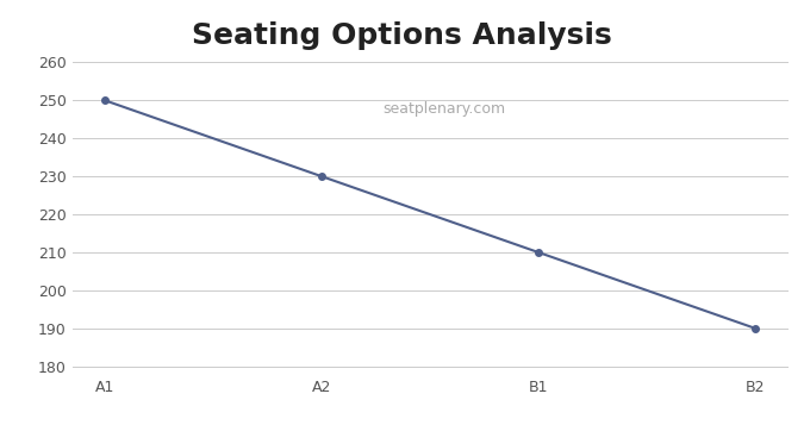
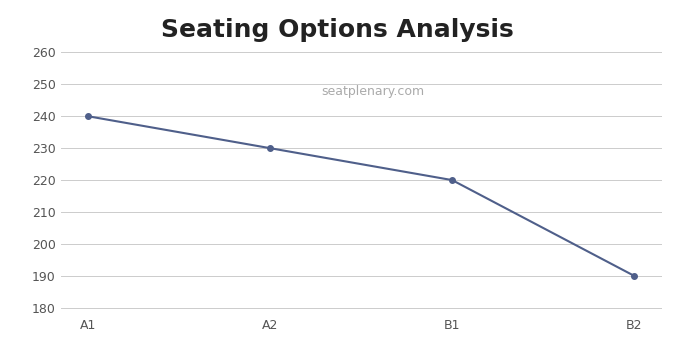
A1: 250 -> 240
B1: 210 -> 220
